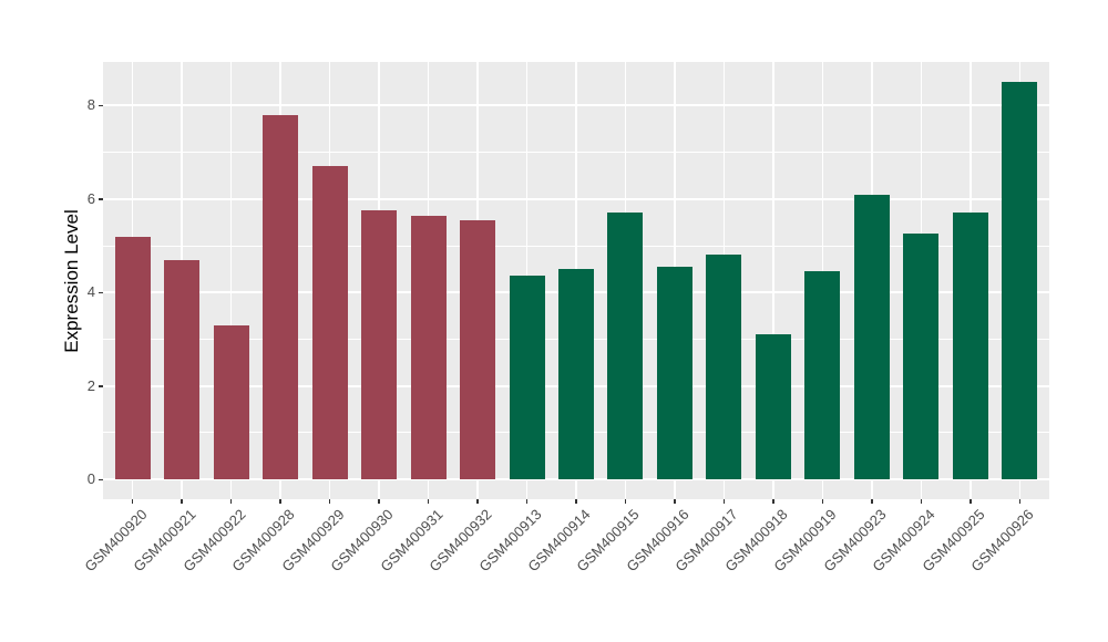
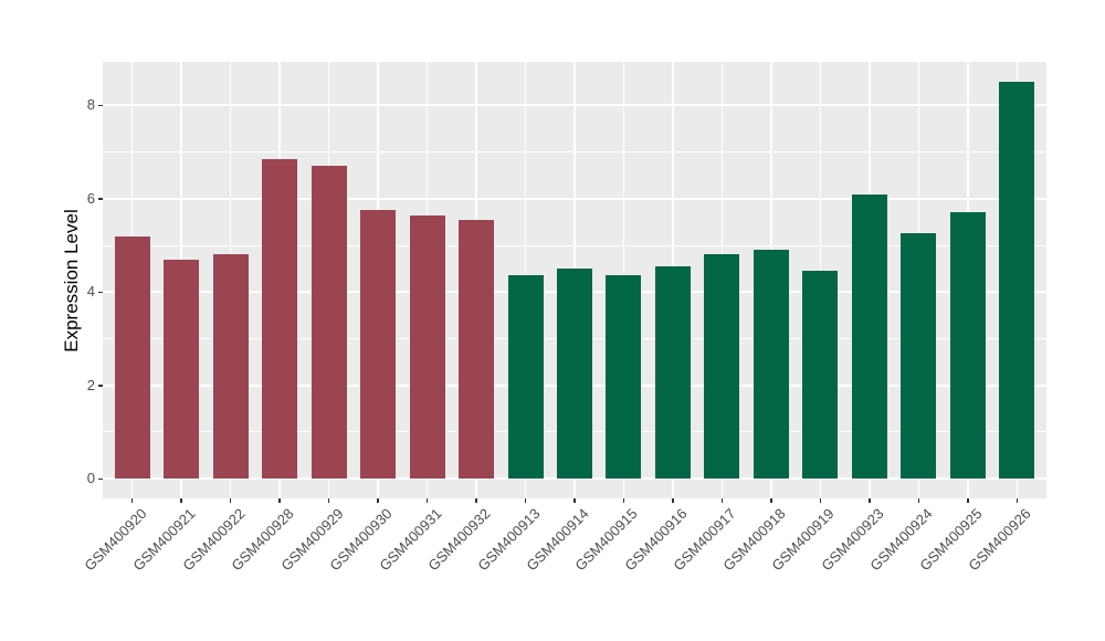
GSM400922: 3.3 -> 4.8
GSM400928: 7.8 -> 6.8
GSM400915: 5.7 -> 4.3
GSM400918: 3.1 -> 4.9
